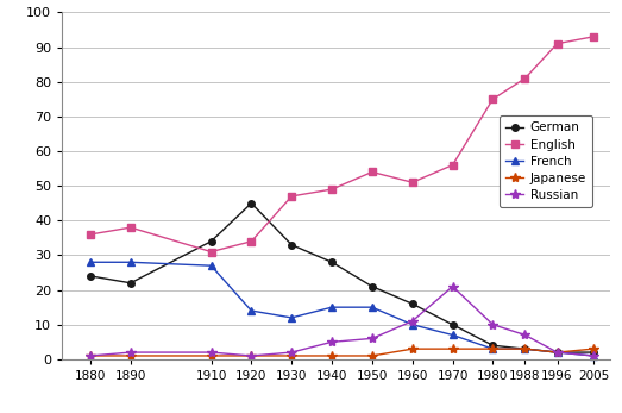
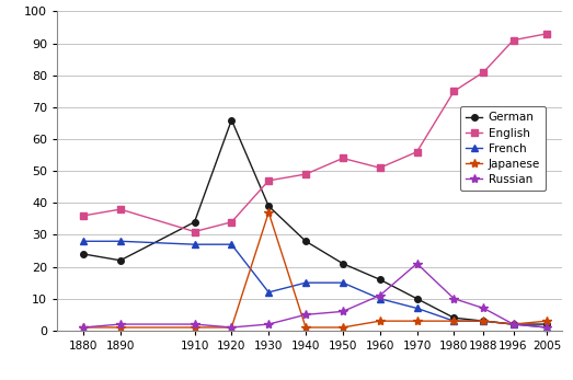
German/1920: 45 -> 66
French/1920: 14 -> 27
German/1930: 33 -> 39
Japanese/1930: 1 -> 37
